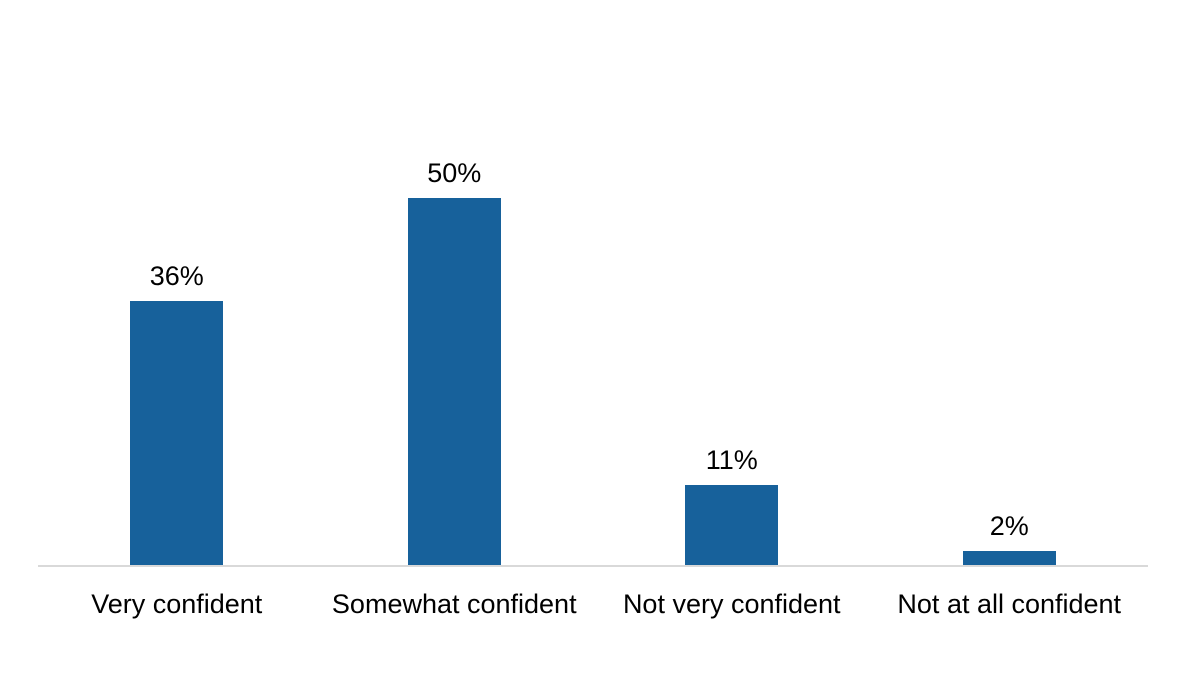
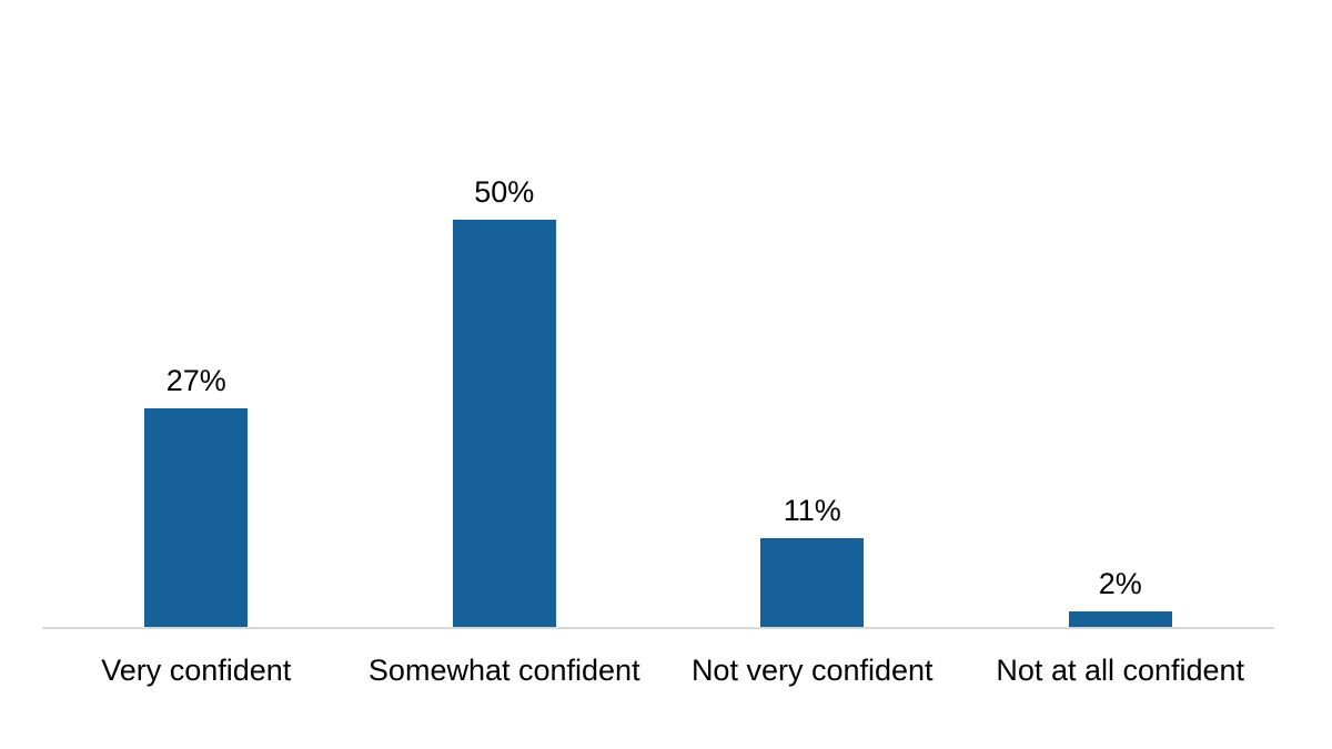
Very confident: 36% -> 27%
